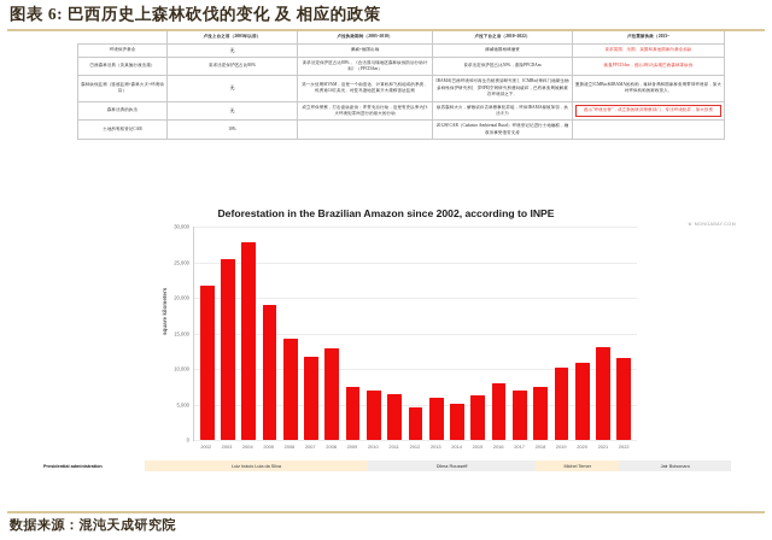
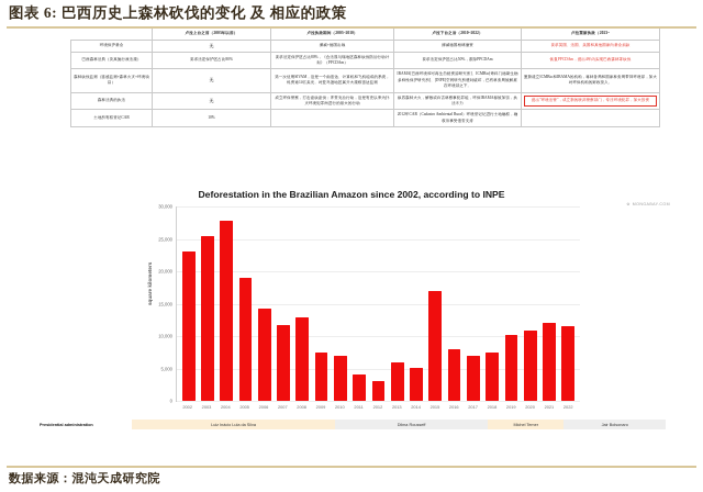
2002: 22000 -> 23000
2011: 6000 -> 4000
2012: 5000 -> 3000
2015: 6000 -> 17000
2021: 13000 -> 12000
